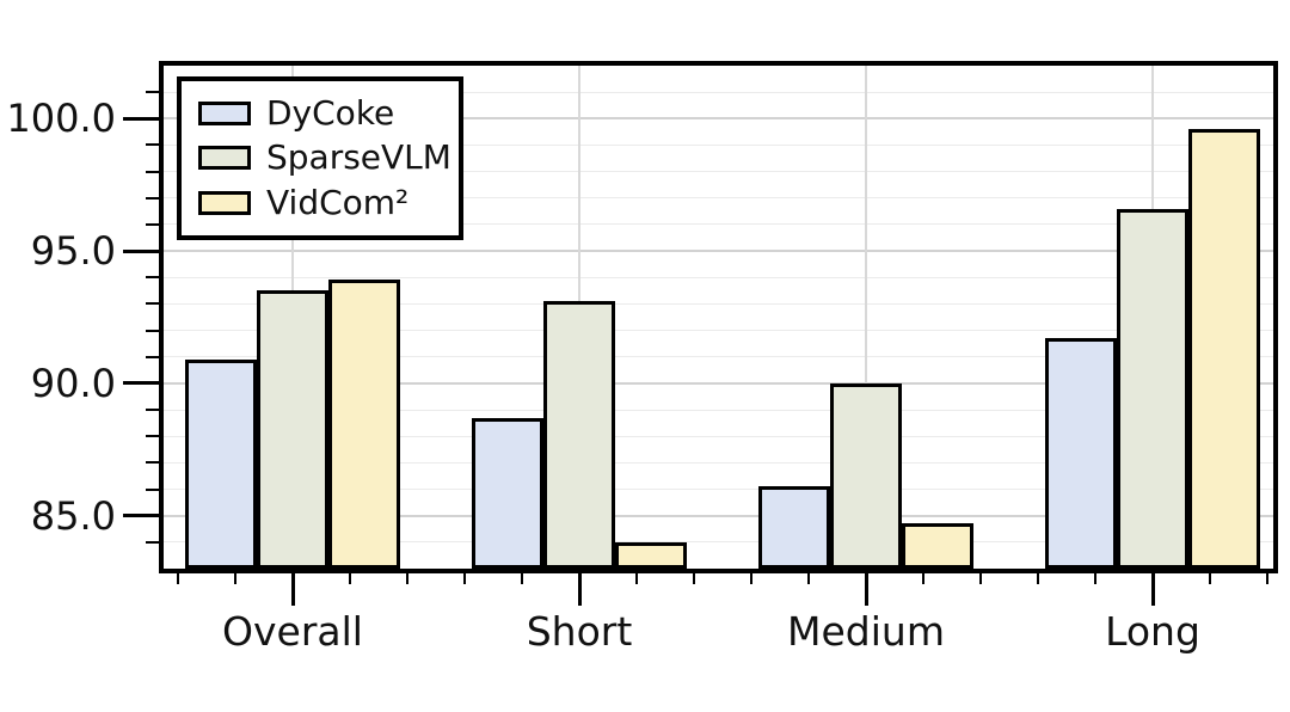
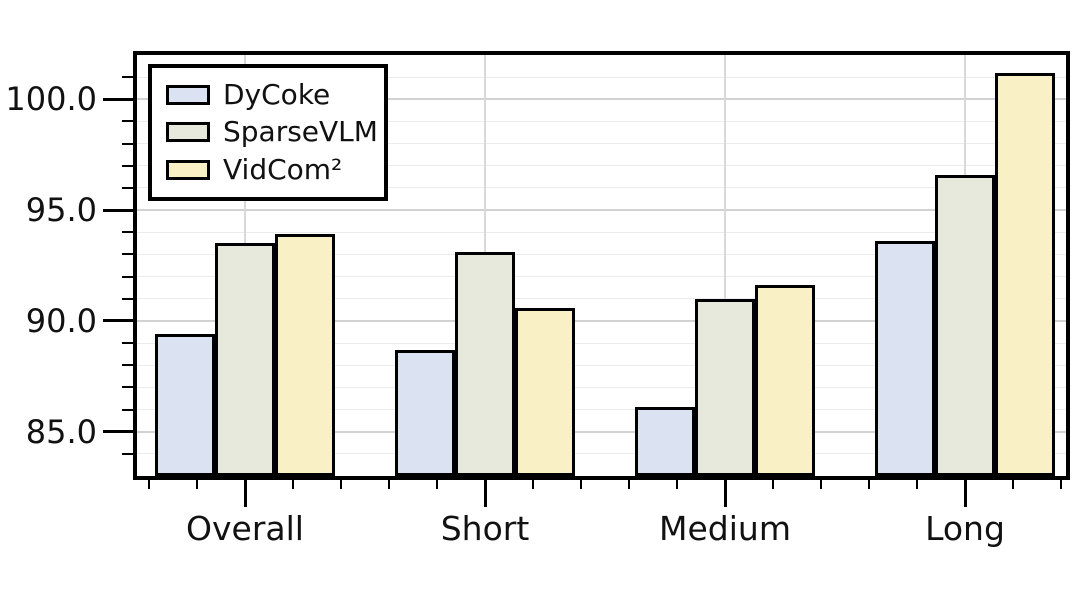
DyCoke/Overall: 90.9 -> 89.4
VidCom²/Short: 84.0 -> 90.6
SparseVLM/Medium: 90.0 -> 91.0
VidCom²/Medium: 84.7 -> 91.6
DyCoke/Long: 91.7 -> 93.6
VidCom²/Long: 99.6 -> 101.2
